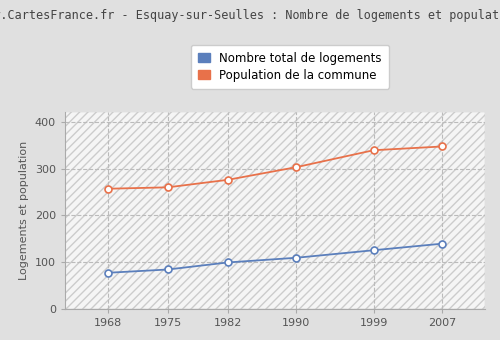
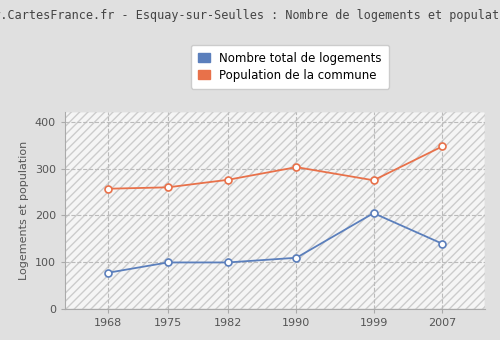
Nombre total de logements/1975: 85 -> 100
Nombre total de logements/1999: 126 -> 205
Population de la commune/1999: 339 -> 275
